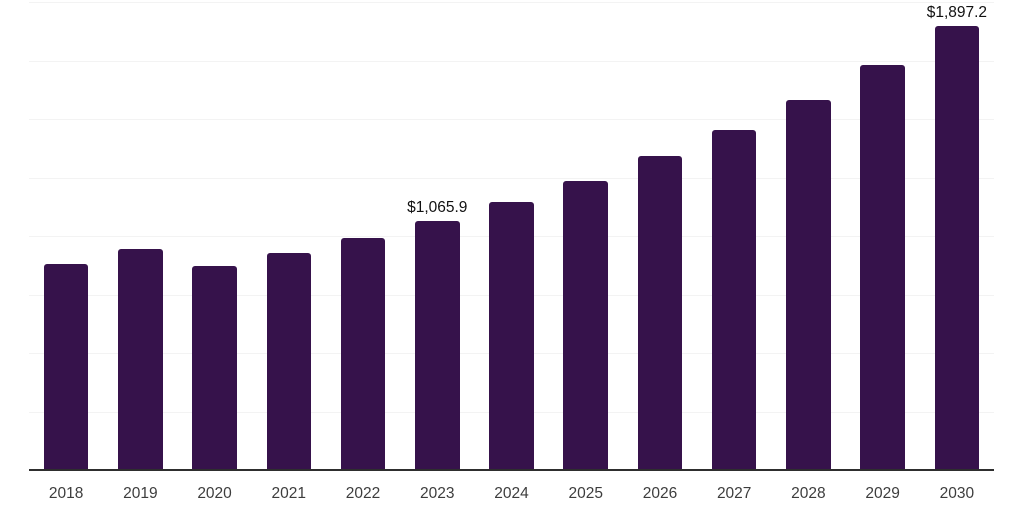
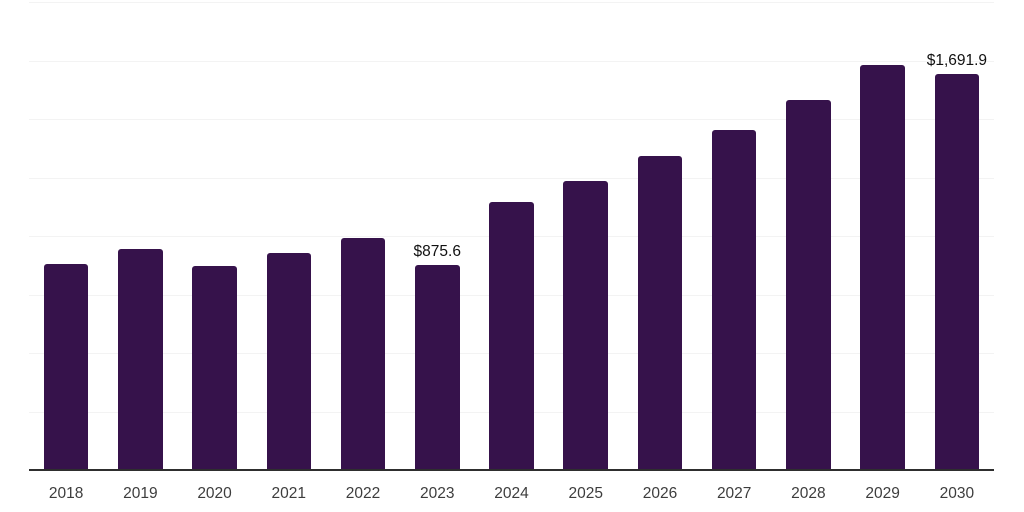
2023: $1,065.9 -> $875.6
2030: $1,897.2 -> $1,691.9
